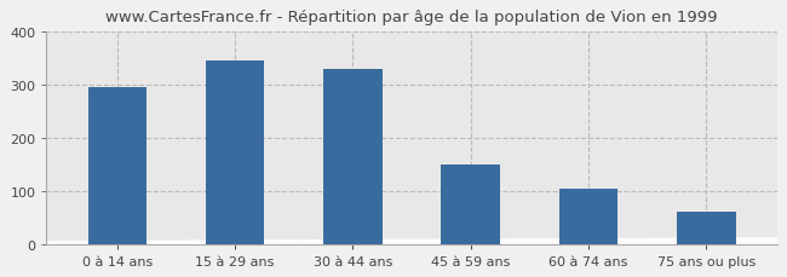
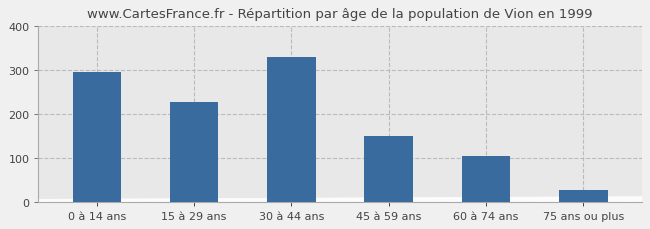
15 à 29 ans: 345 -> 227
75 ans ou plus: 60 -> 27
